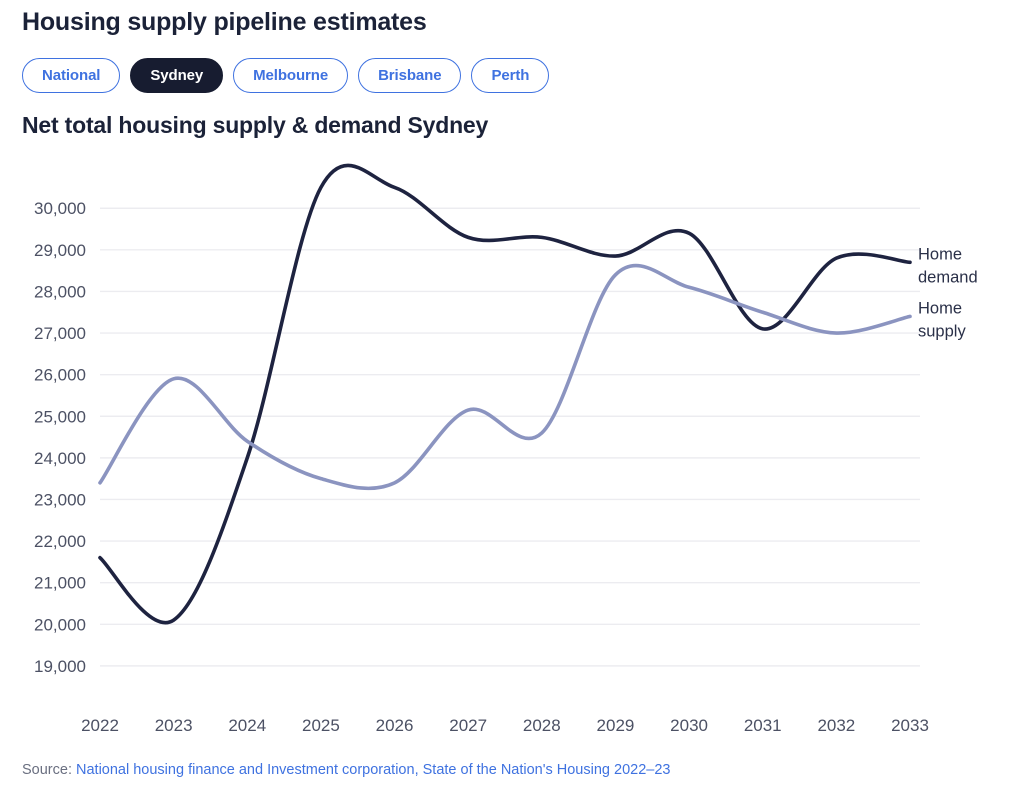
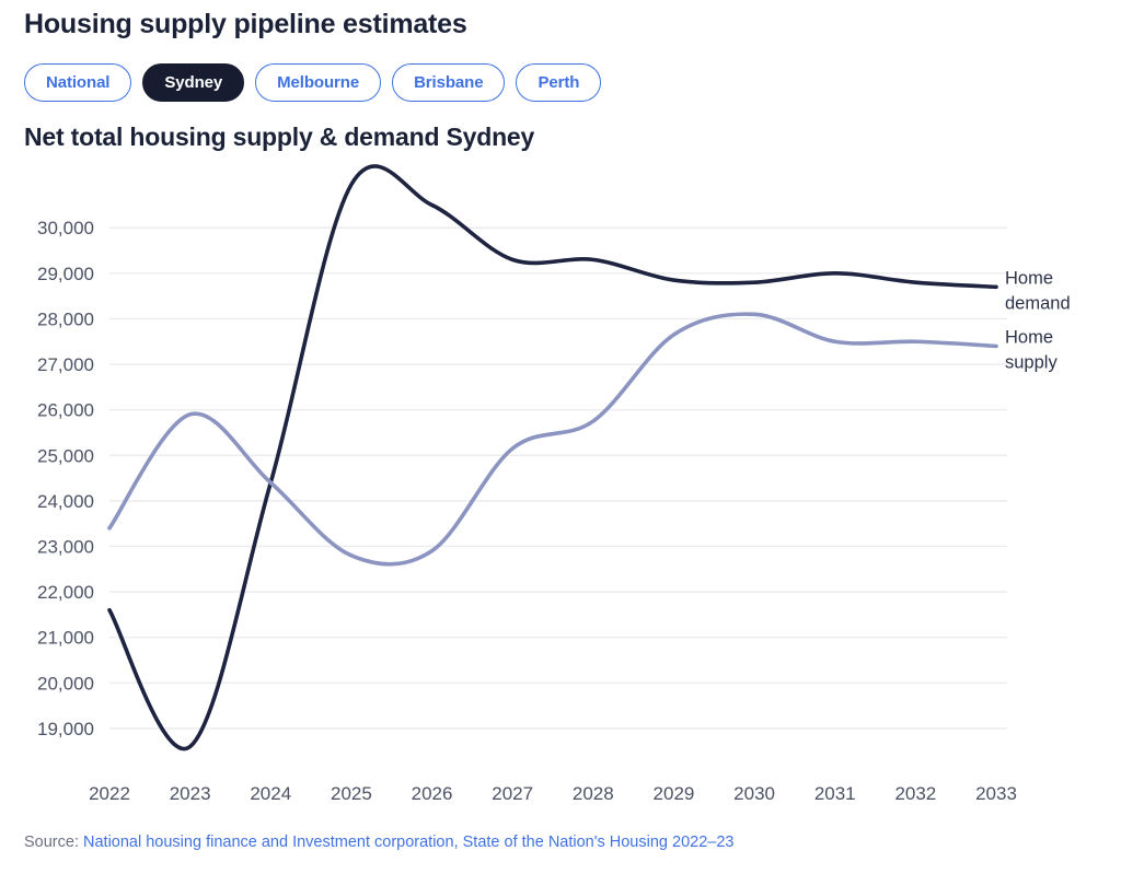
Home demand/2023: 20100 -> 18600
Home demand/2024: 24000 -> 24400
Home demand/2025: 30500 -> 31000
Home supply/2025: 23500 -> 22800
Home supply/2026: 23400 -> 22900
Home supply/2028: 24600 -> 25800
Home supply/2029: 28400 -> 27600
Home demand/2030: 29400 -> 28800
Home demand/2031: 27100 -> 29000
Home supply/2032: 27000 -> 27500
